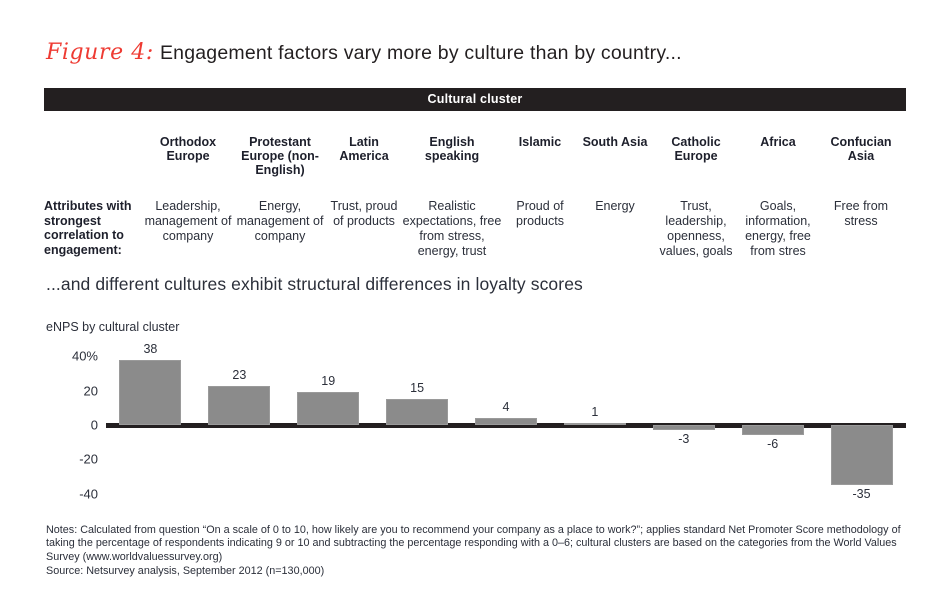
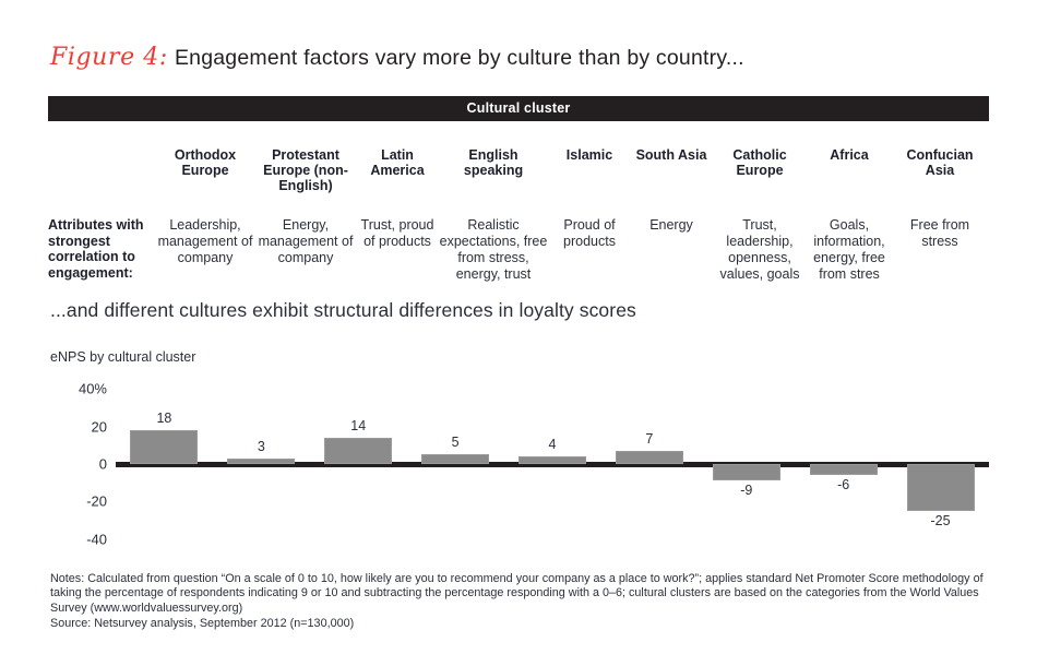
Orthodox Europe: 38 -> 18
Protestant Europe (non-English): 23 -> 3
Latin America: 19 -> 14
English speaking: 15 -> 5
South Asia: 1 -> 7
Catholic Europe: -3 -> -9
Confucian Asia: -35 -> -25
